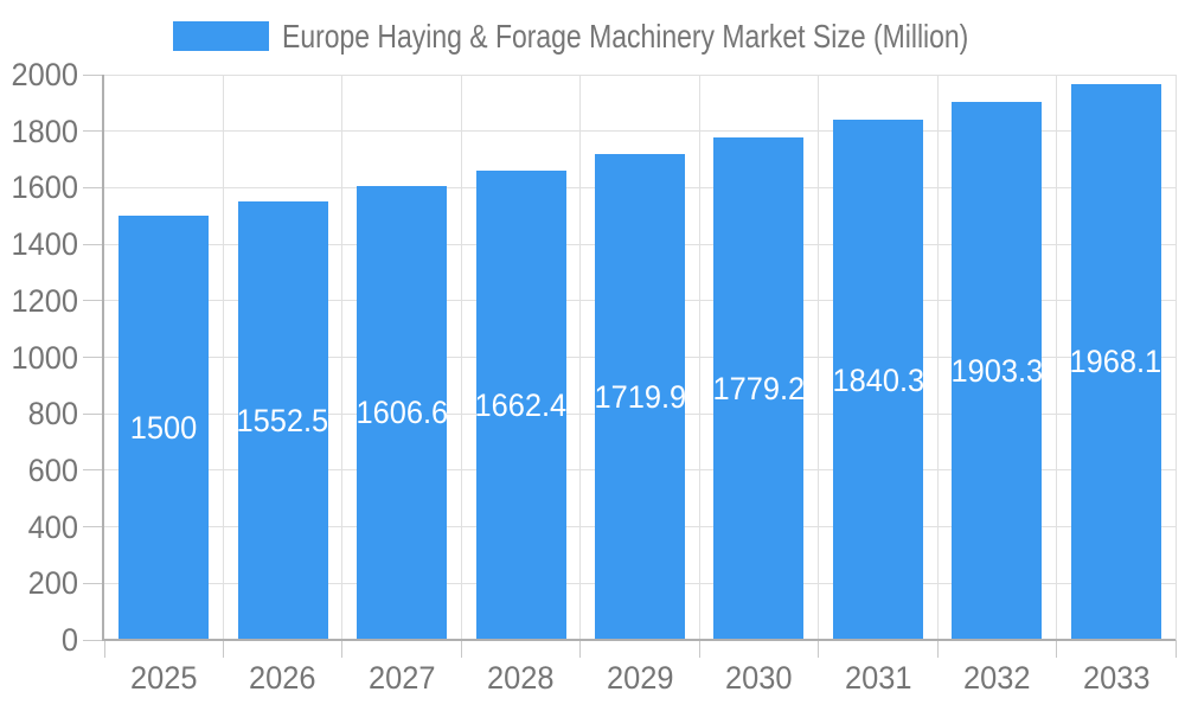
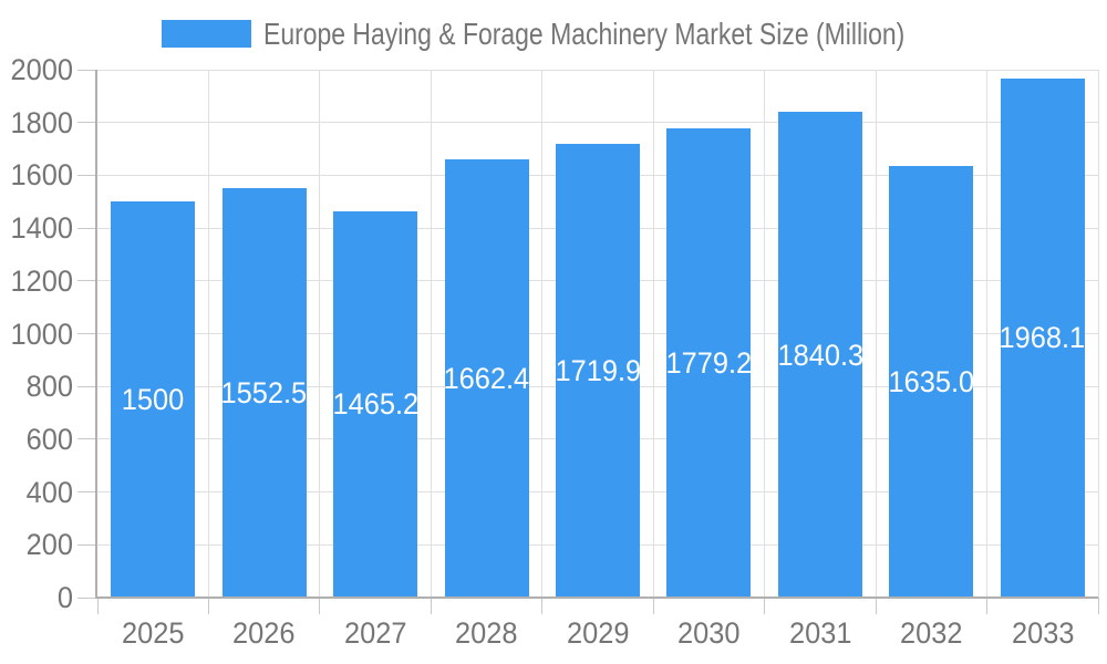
2027: 1606.6 -> 1465.2
2032: 1903.3 -> 1635.0
